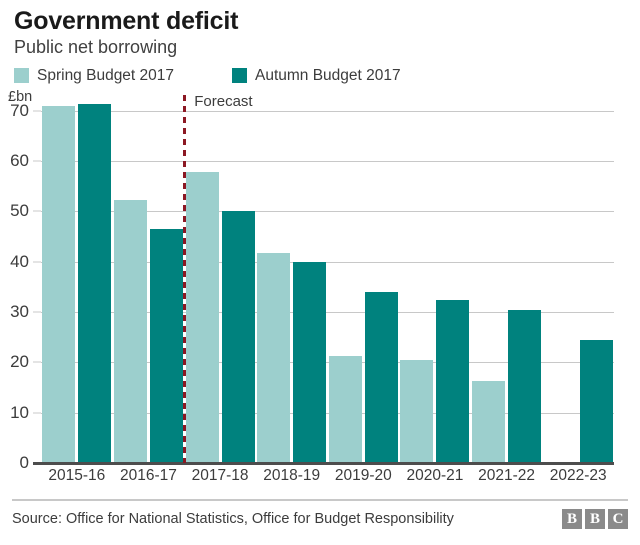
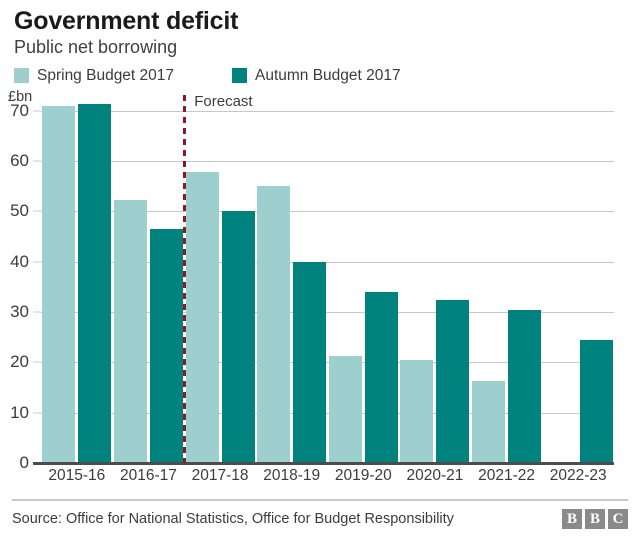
Spring Budget 2017/2018-19: 42 -> 55
